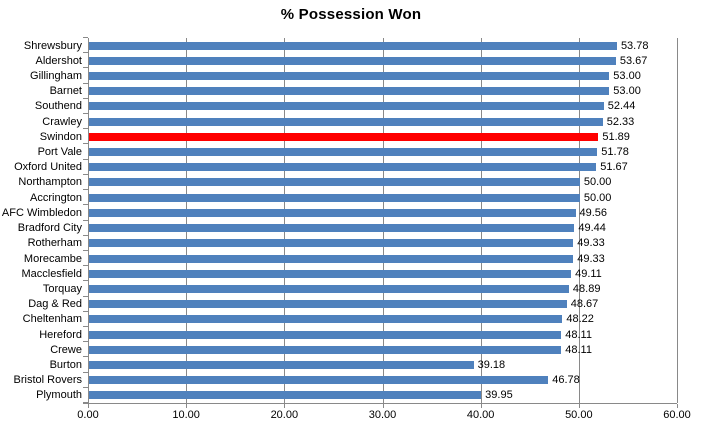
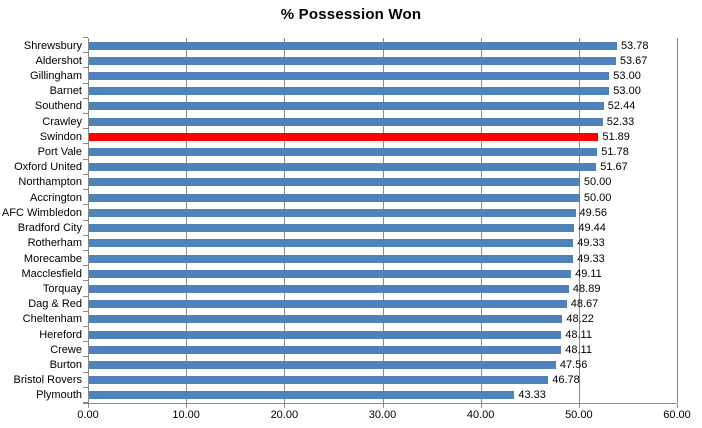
Burton: 39.18 -> 47.56
Plymouth: 39.95 -> 43.33
